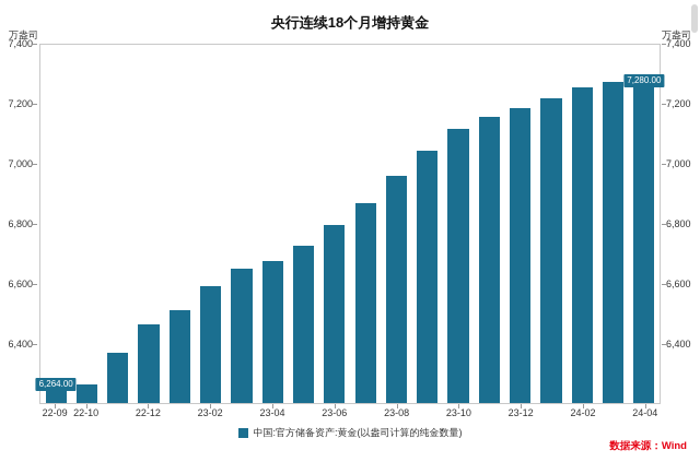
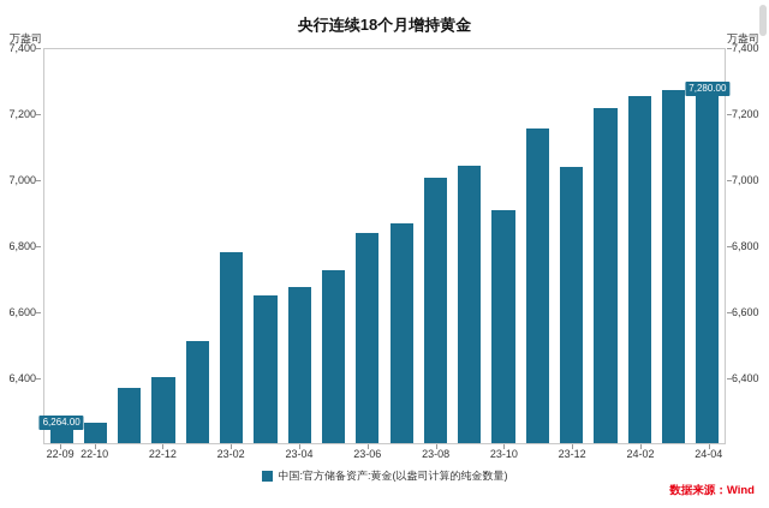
22-12: 6460 -> 6400
23-02: 6590 -> 6780
23-06: 6800 -> 6840
23-08: 6960 -> 7010
23-10: 7120 -> 6910
23-12: 7190 -> 7040
